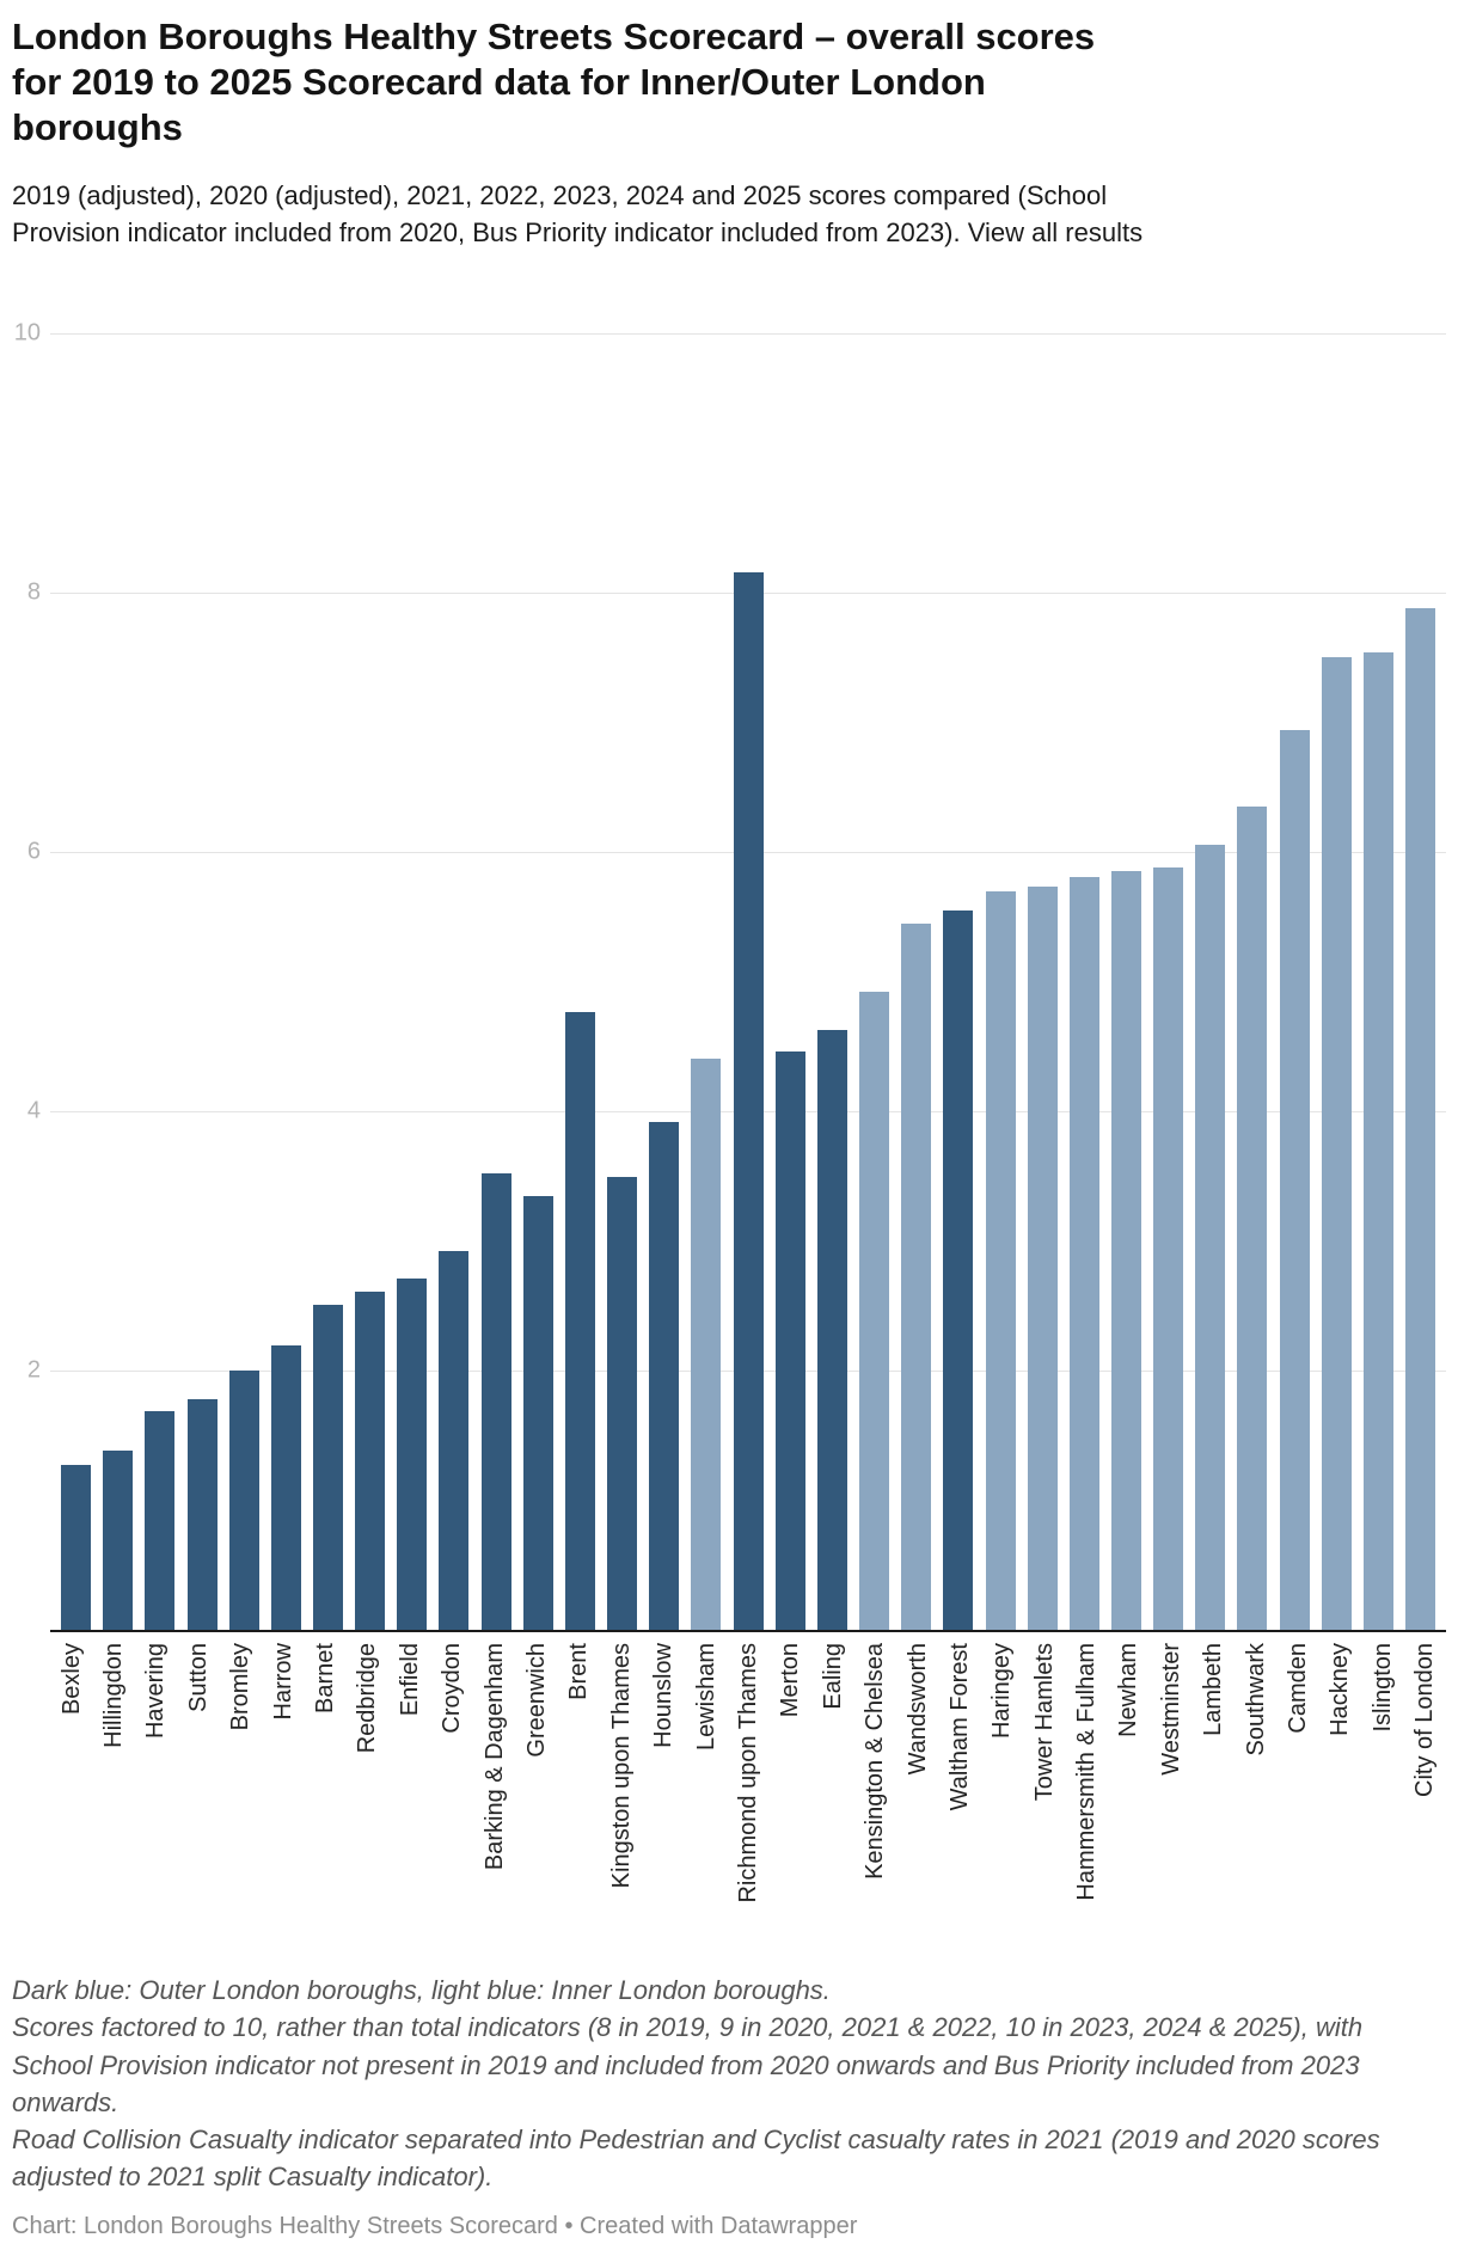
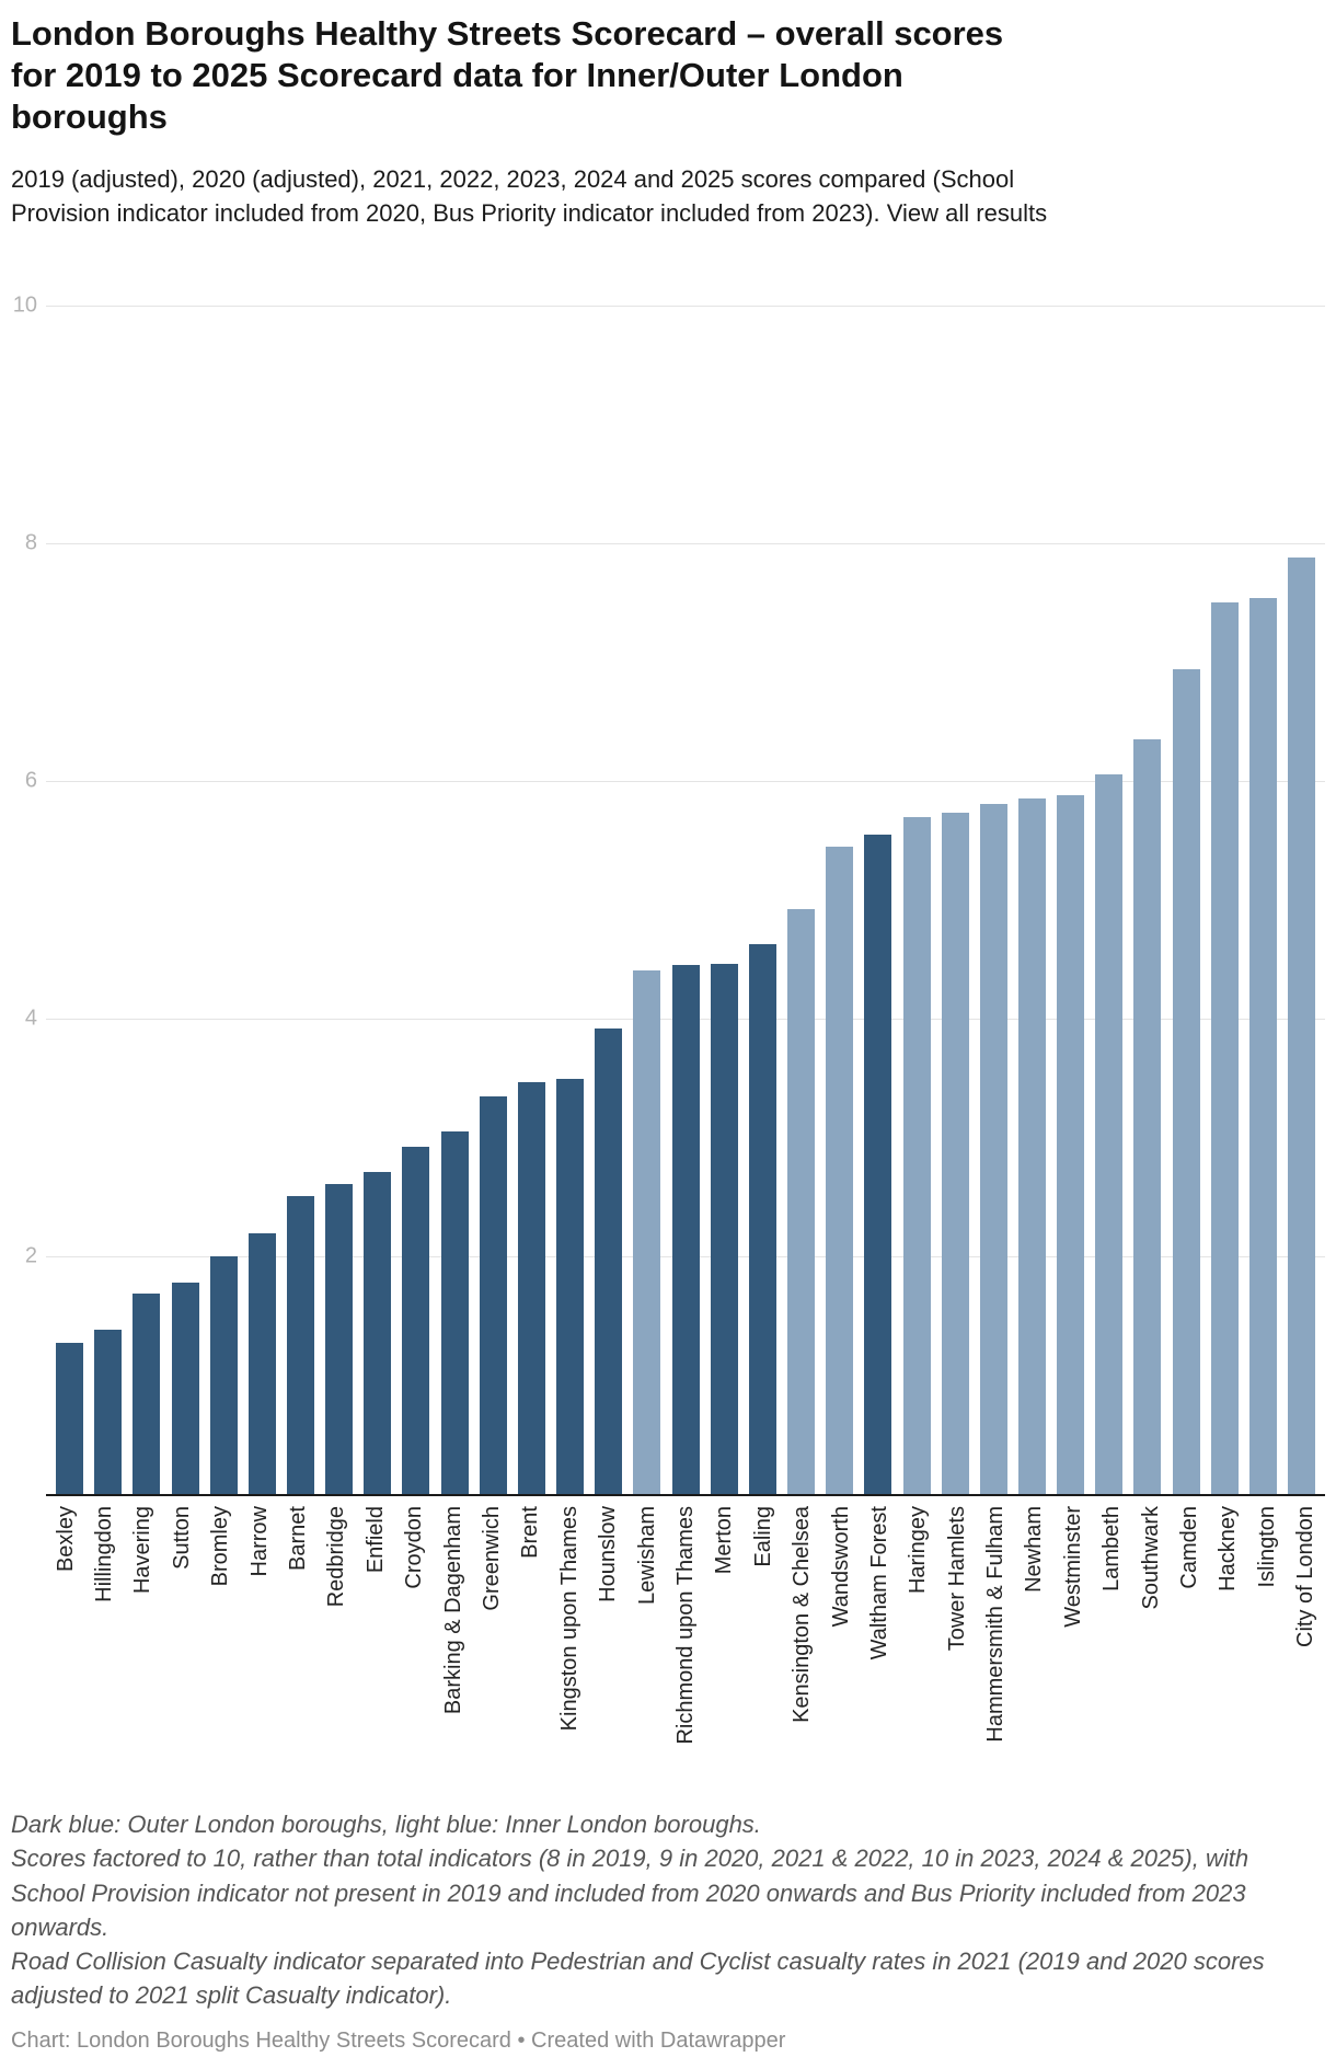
Barking & Dagenham: 3.52 -> 3.05
Brent: 4.77 -> 3.47
Richmond upon Thames: 8.16 -> 4.45
